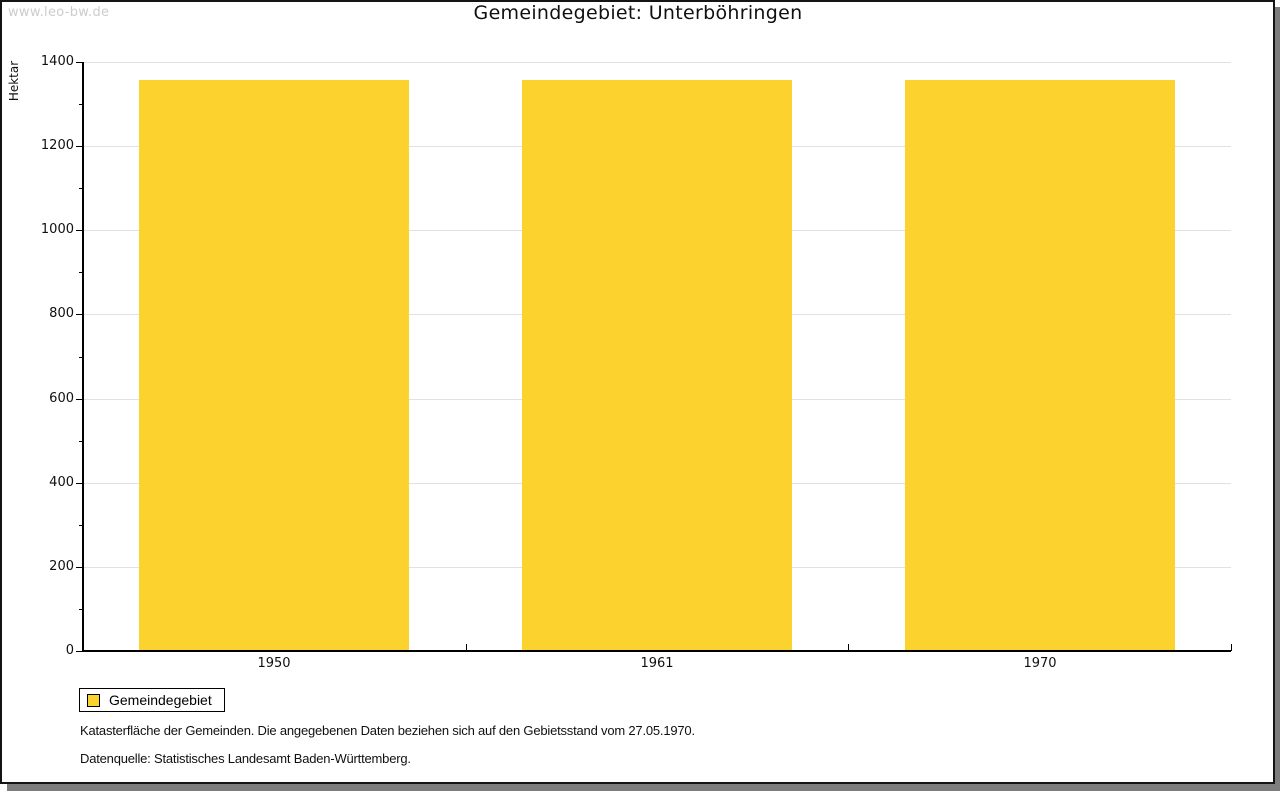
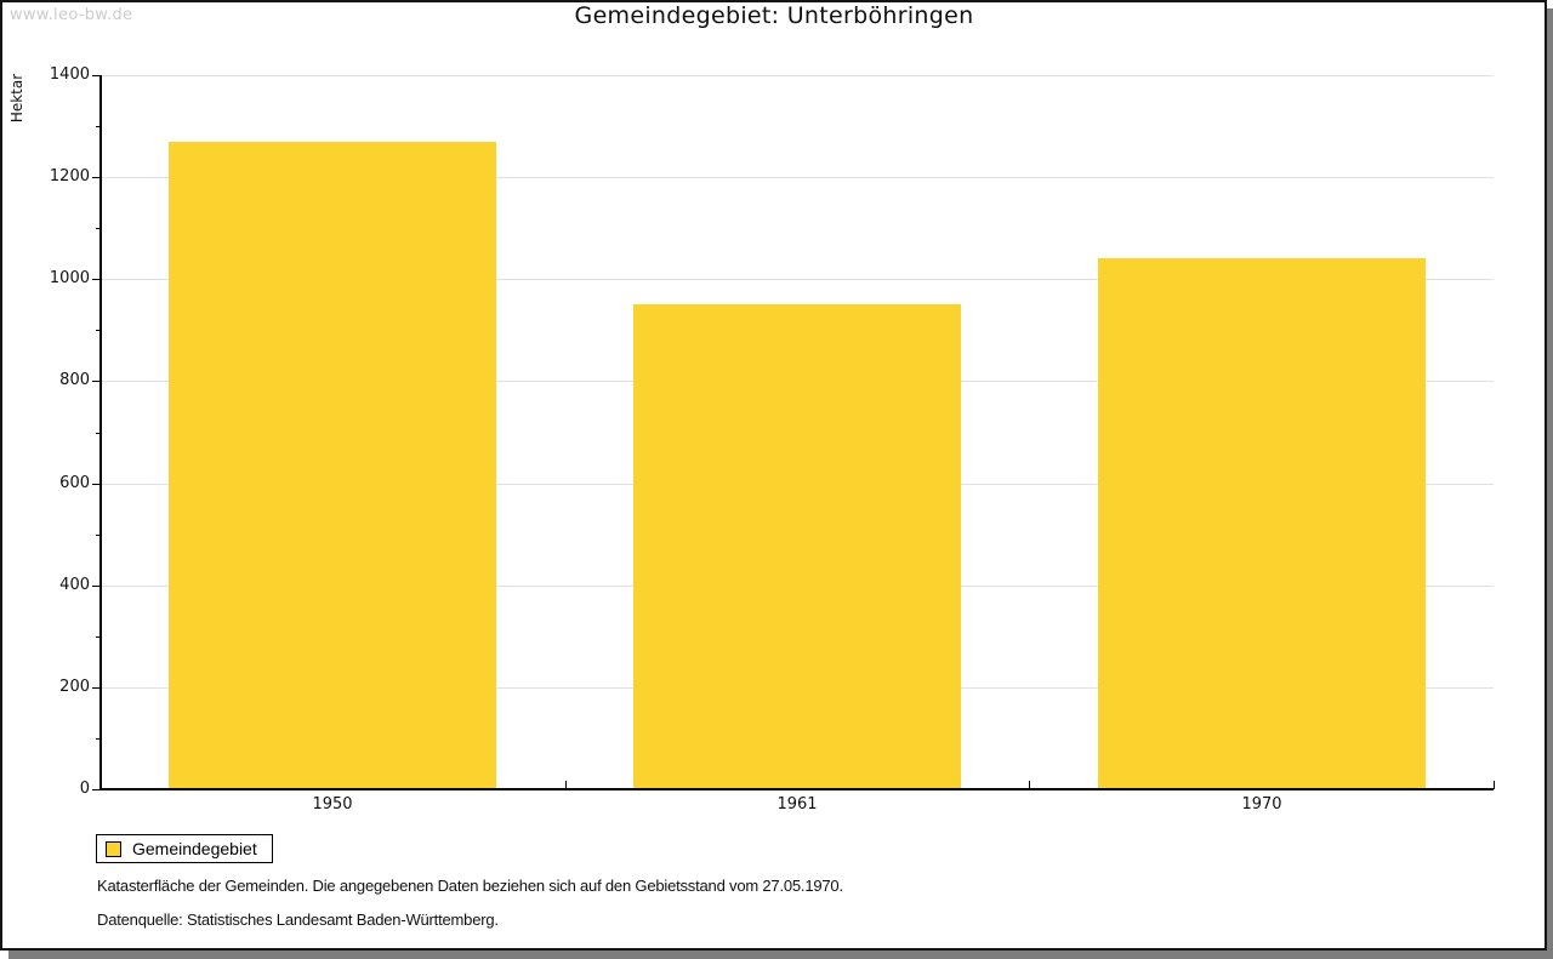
1950: 1360 -> 1270
1961: 1360 -> 950
1970: 1360 -> 1040
